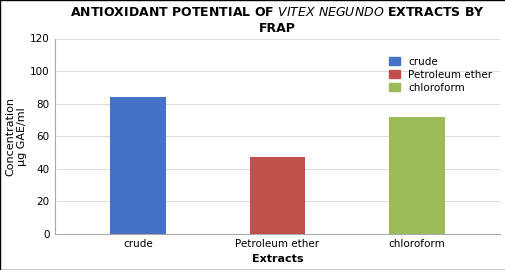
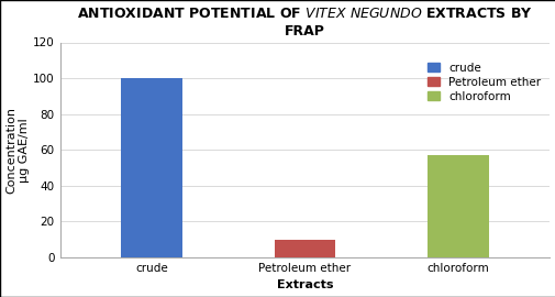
crude: 84 -> 100
Petroleum ether: 47 -> 10
chloroform: 72 -> 57
